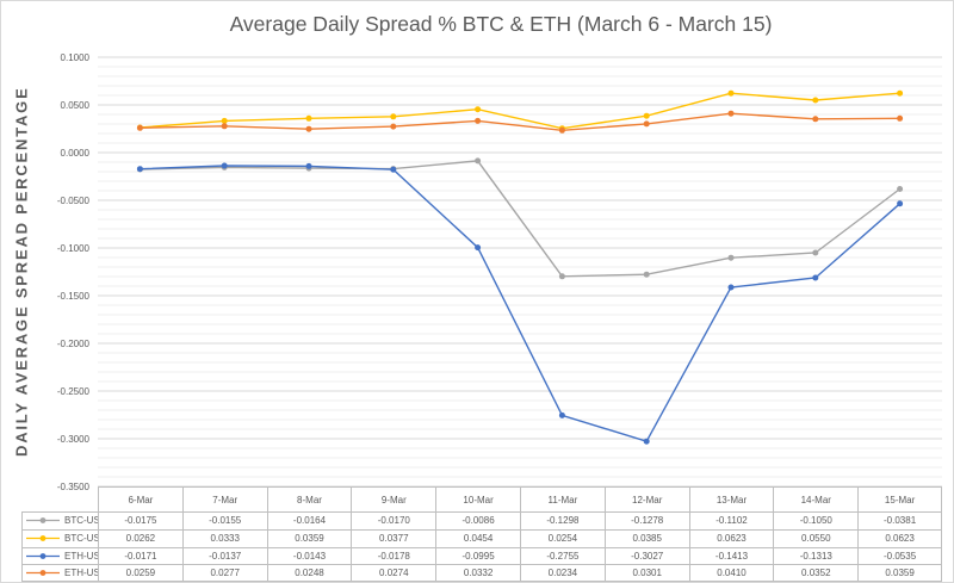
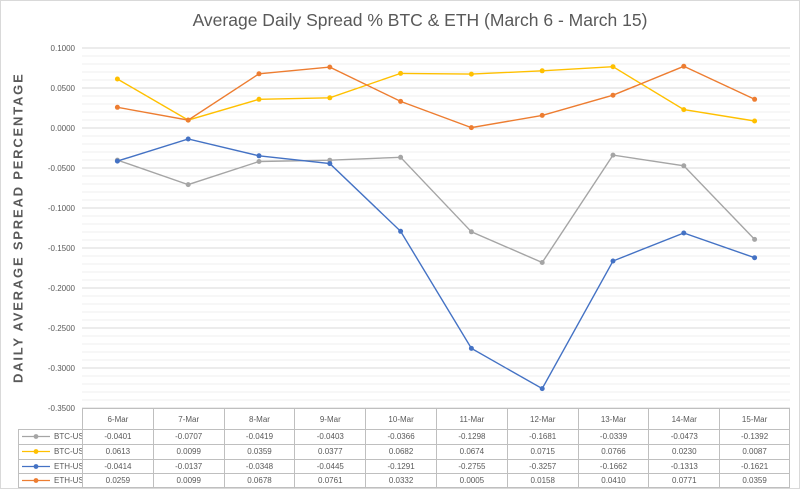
BTC-USD/6-Mar: -0.0175 -> -0.0401
BTC-USDT/6-Mar: 0.0262 -> 0.0613
ETH-USD/6-Mar: -0.0171 -> -0.0414
BTC-USD/7-Mar: -0.0155 -> -0.0707
BTC-USDT/7-Mar: 0.0333 -> 0.0099
ETH-USDT/7-Mar: 0.0277 -> 0.0099
BTC-USD/8-Mar: -0.0164 -> -0.0419
ETH-USD/8-Mar: -0.0143 -> -0.0348
ETH-USDT/8-Mar: 0.0248 -> 0.0678
BTC-USD/9-Mar: -0.0170 -> -0.0403
ETH-USD/9-Mar: -0.0178 -> -0.0445
ETH-USDT/9-Mar: 0.0274 -> 0.0761
BTC-USD/10-Mar: -0.0086 -> -0.0366
BTC-USDT/10-Mar: 0.0454 -> 0.0682
ETH-USD/10-Mar: -0.0995 -> -0.1291
BTC-USDT/11-Mar: 0.0254 -> 0.0674
ETH-USDT/11-Mar: 0.0234 -> 0.0005
BTC-USD/12-Mar: -0.1278 -> -0.1681
BTC-USDT/12-Mar: 0.0385 -> 0.0715
ETH-USD/12-Mar: -0.3027 -> -0.3257
ETH-USDT/12-Mar: 0.0301 -> 0.0158
BTC-USD/13-Mar: -0.1102 -> -0.0339
BTC-USDT/13-Mar: 0.0623 -> 0.0766
ETH-USD/13-Mar: -0.1413 -> -0.1662
BTC-USD/14-Mar: -0.1050 -> -0.0473
BTC-USDT/14-Mar: 0.0550 -> 0.0230
ETH-USDT/14-Mar: 0.0352 -> 0.0771
BTC-USD/15-Mar: -0.0381 -> -0.1392
BTC-USDT/15-Mar: 0.0623 -> 0.0087
ETH-USD/15-Mar: -0.0535 -> -0.1621
